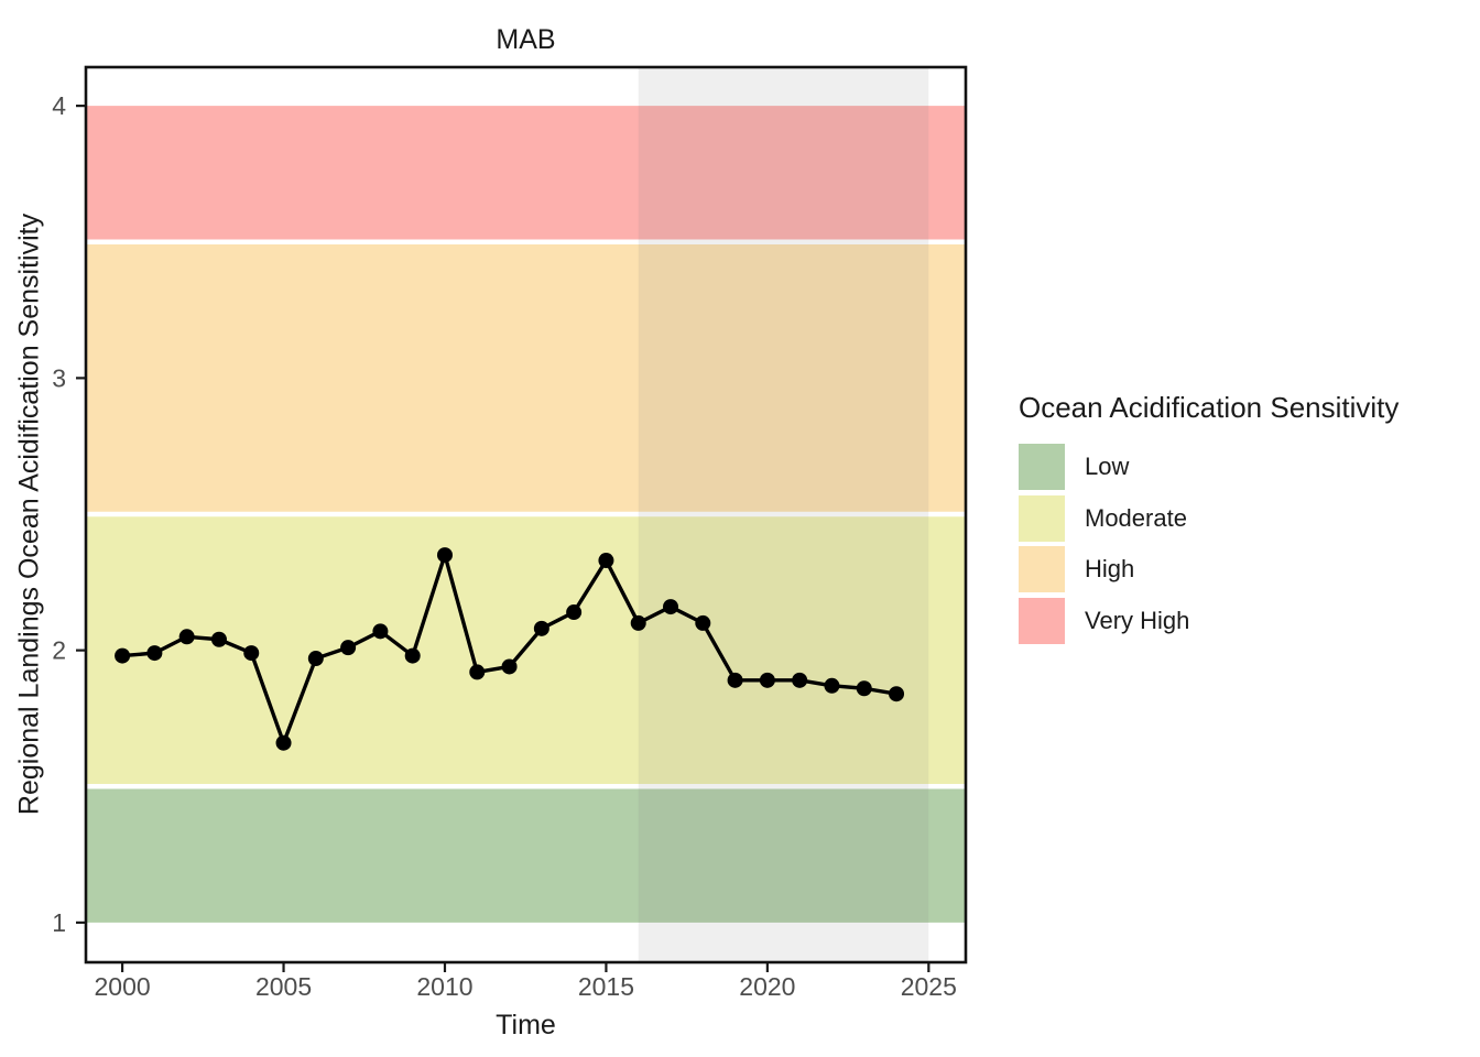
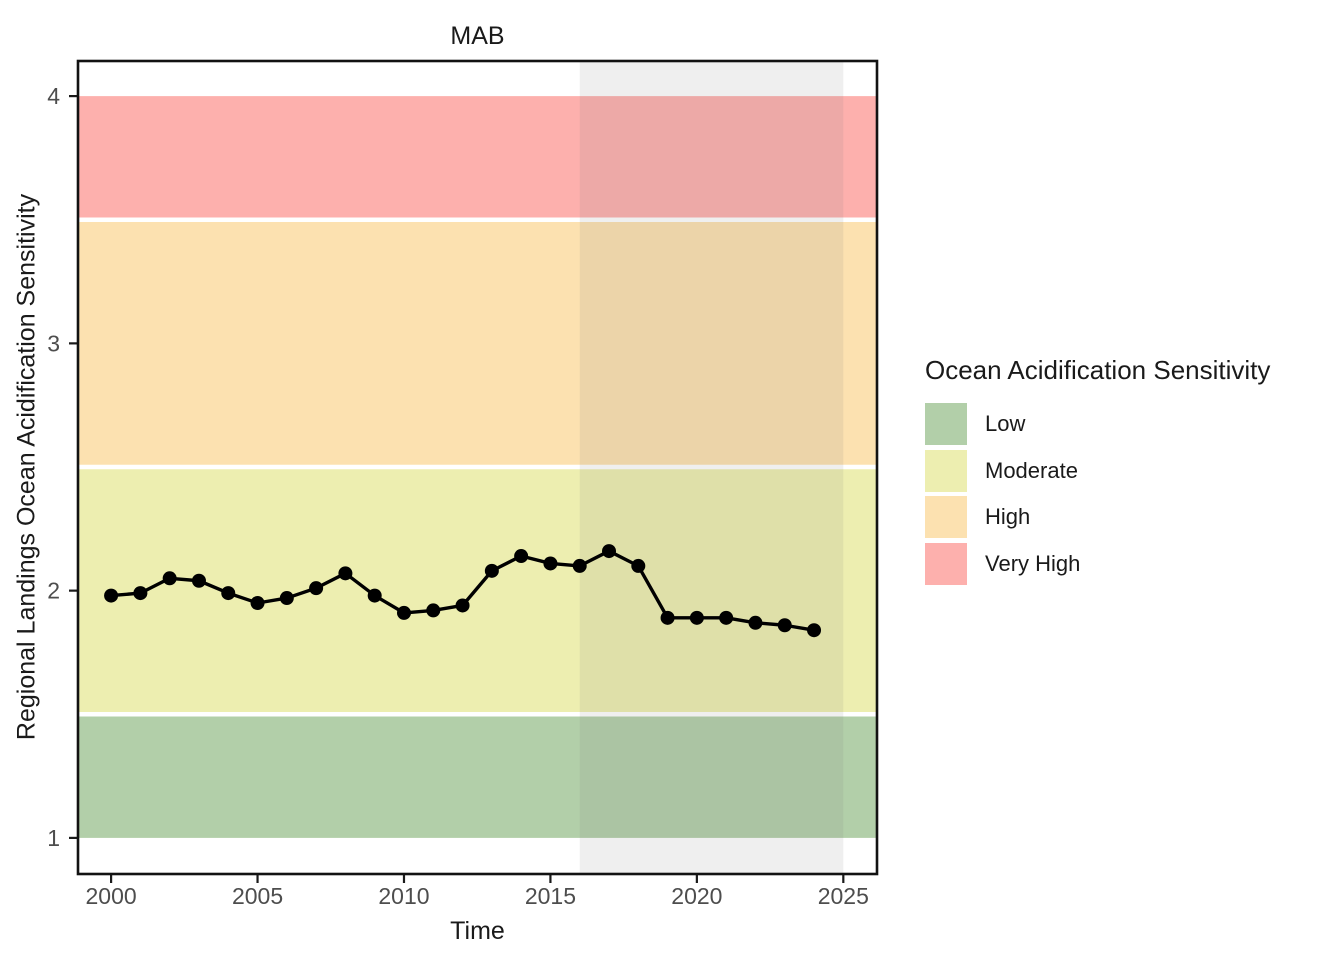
2005: 1.66 -> 1.95
2010: 2.35 -> 1.91
2015: 2.33 -> 2.11
